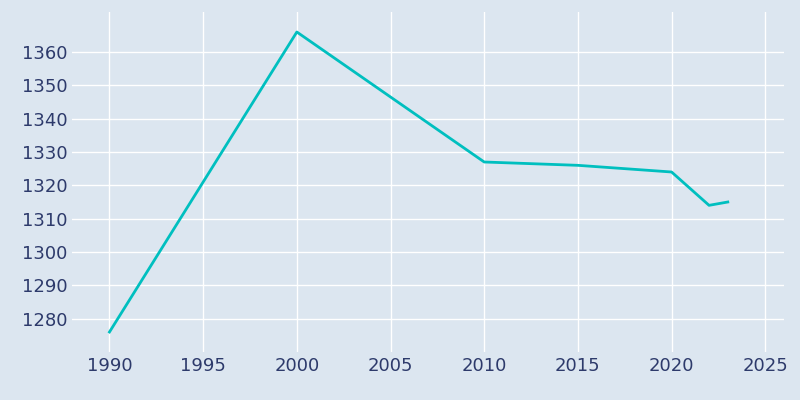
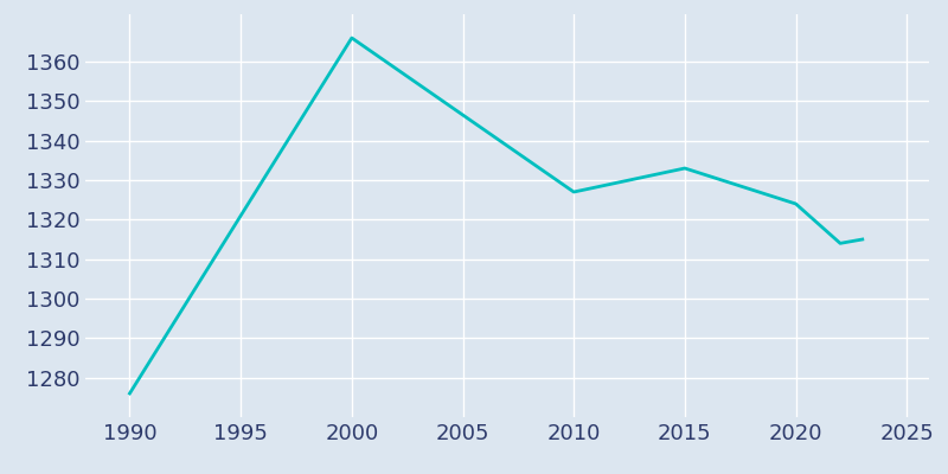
2015: 1326 -> 1333
